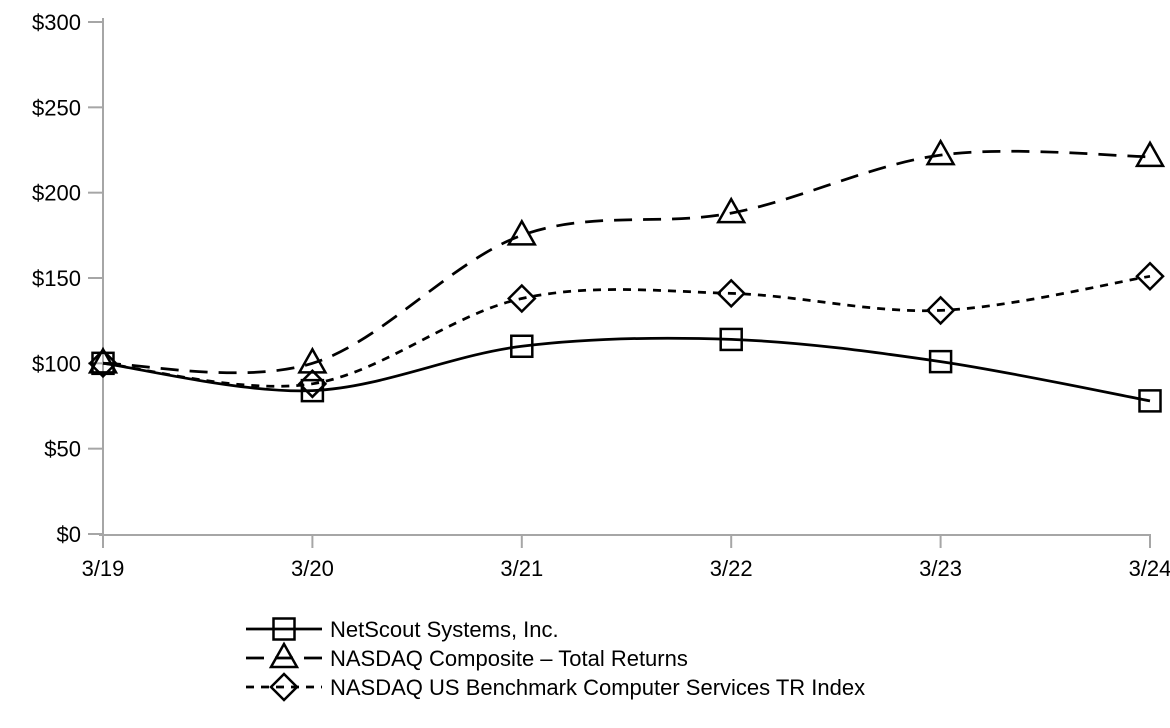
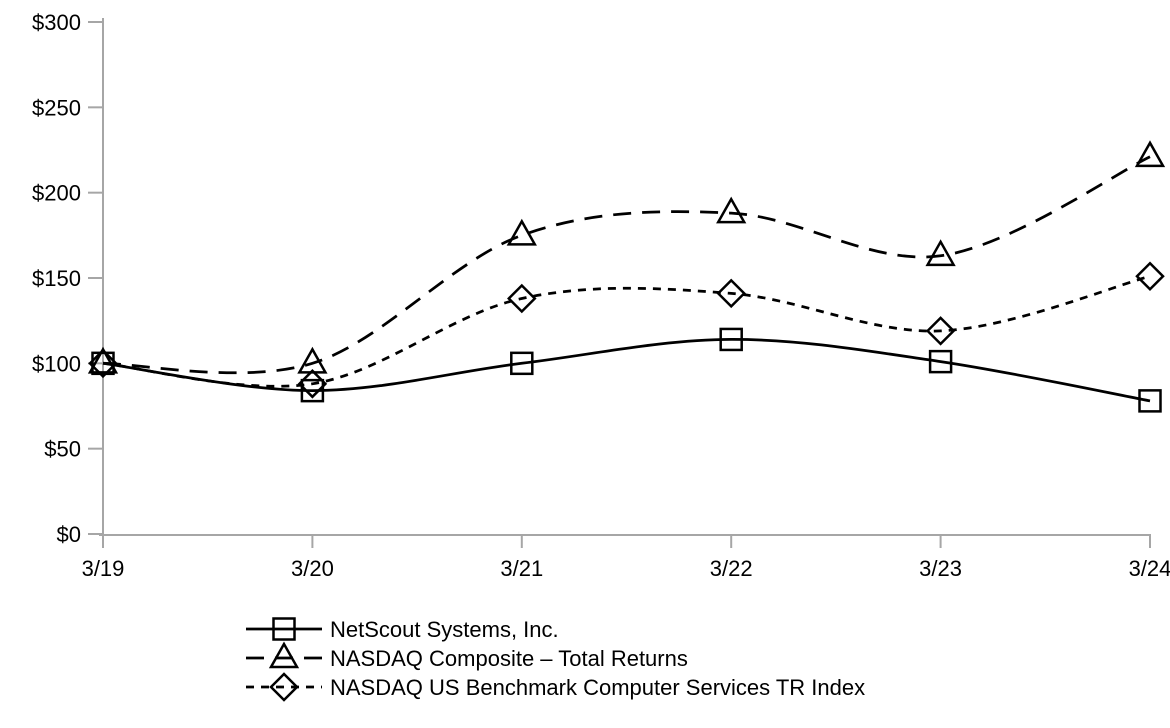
NetScout Systems, Inc./3/21: $110 -> $100
NASDAQ Composite – Total Returns/3/23: $222 -> $163
NASDAQ US Benchmark Computer Services TR Index/3/23: $131 -> $119
